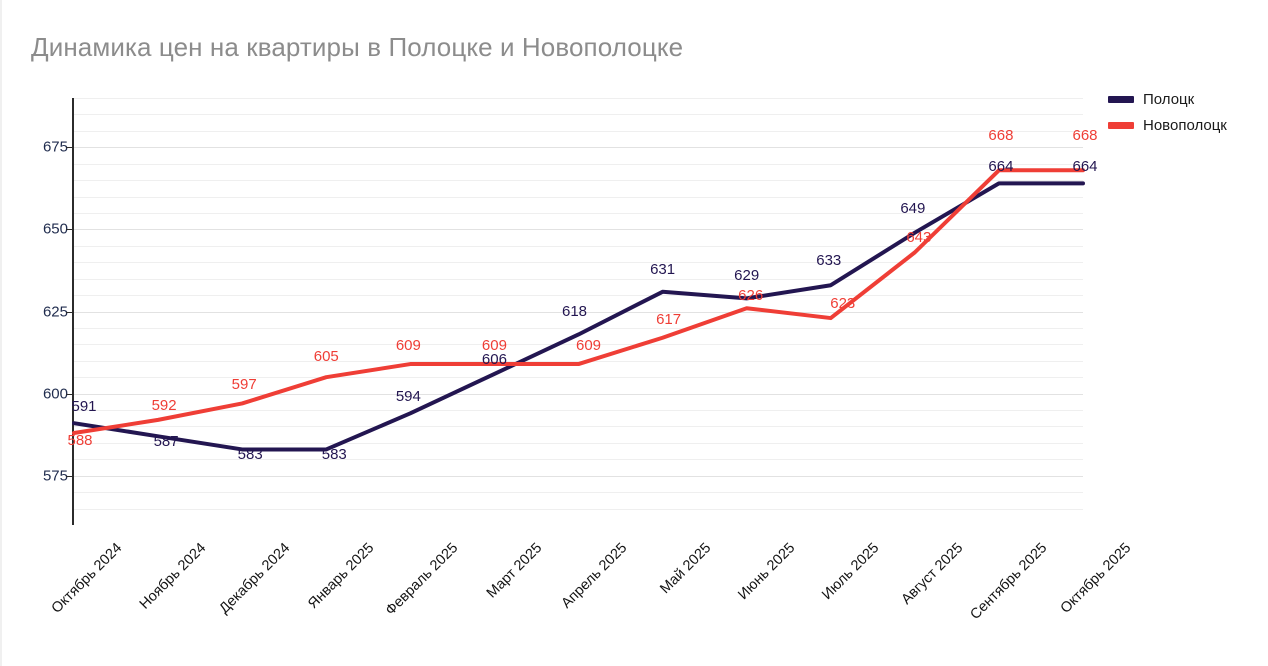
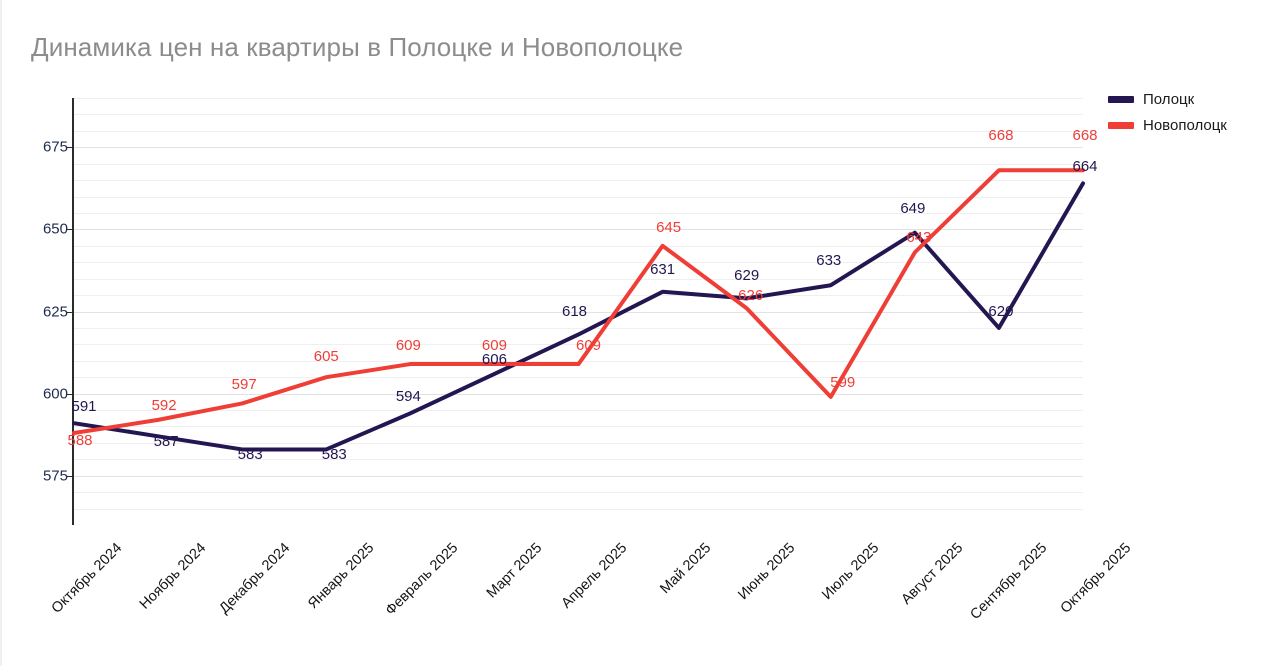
Новополоцк/Май 2025: 617 -> 645
Новополоцк/Июль 2025: 623 -> 599
Полоцк/Сентябрь 2025: 664 -> 620
